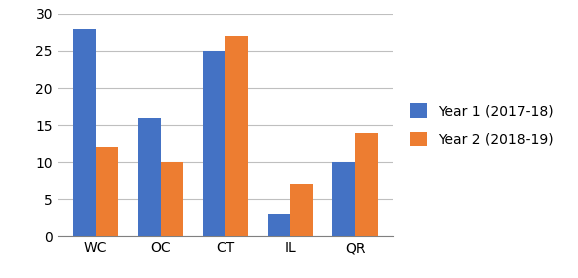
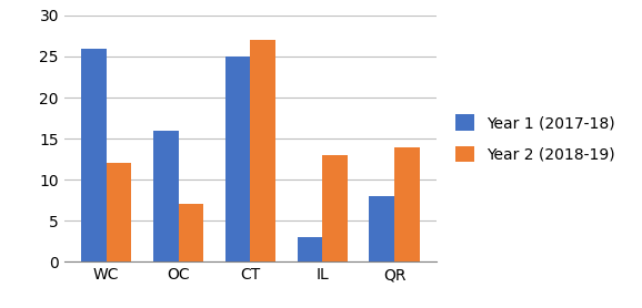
Year 1 (2017-18)/WC: 28 -> 26
Year 2 (2018-19)/OC: 10 -> 7
Year 2 (2018-19)/IL: 7 -> 13
Year 1 (2017-18)/QR: 10 -> 8
